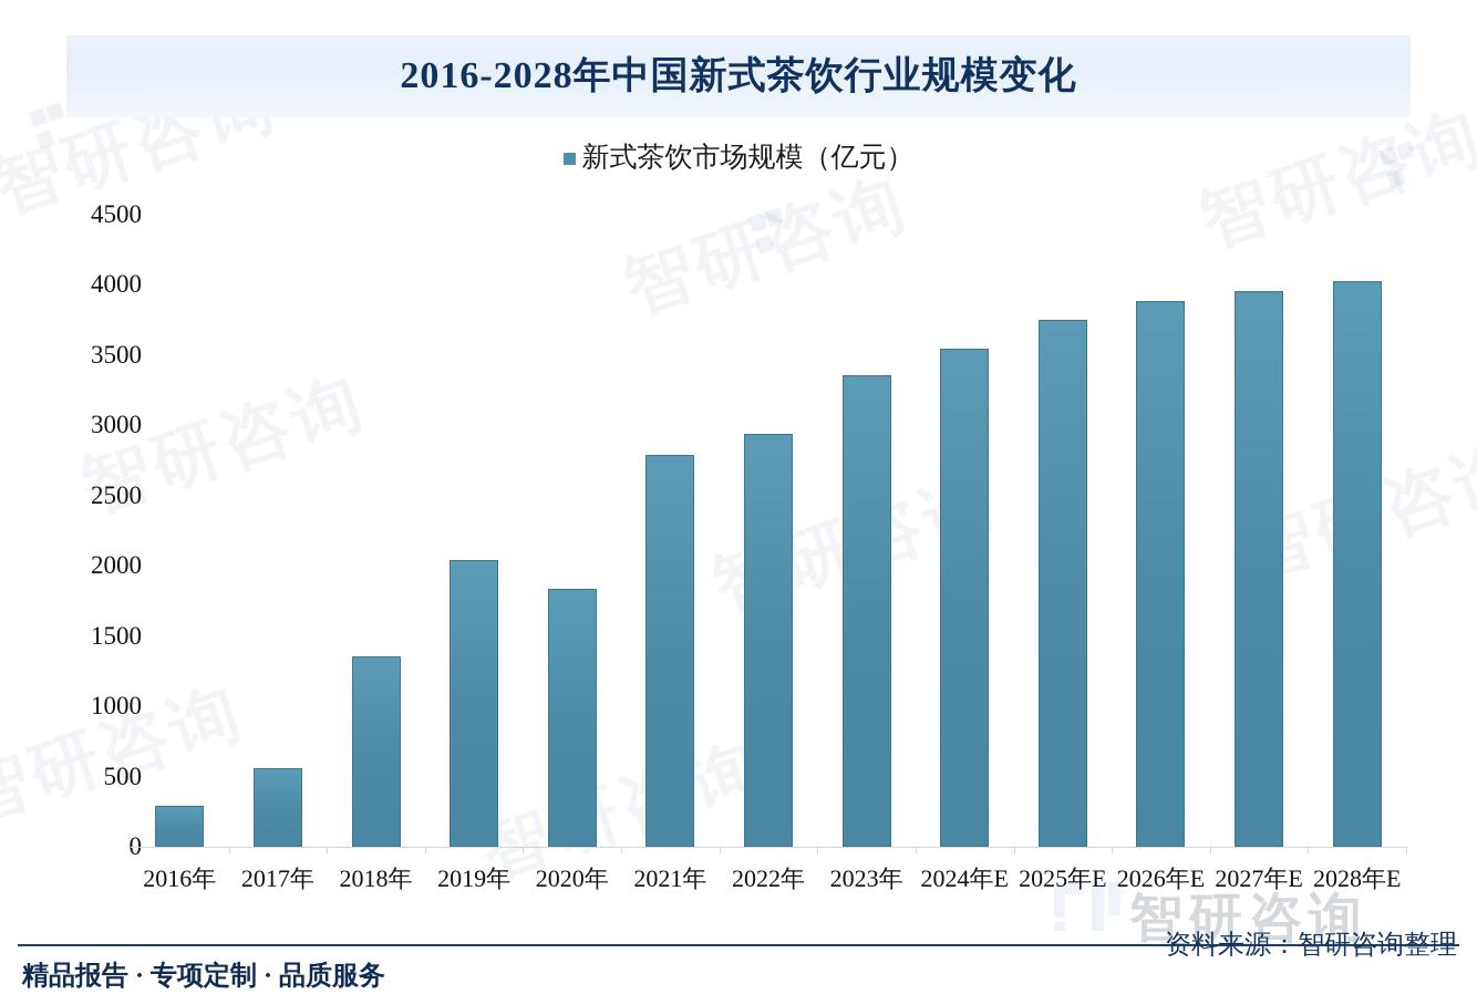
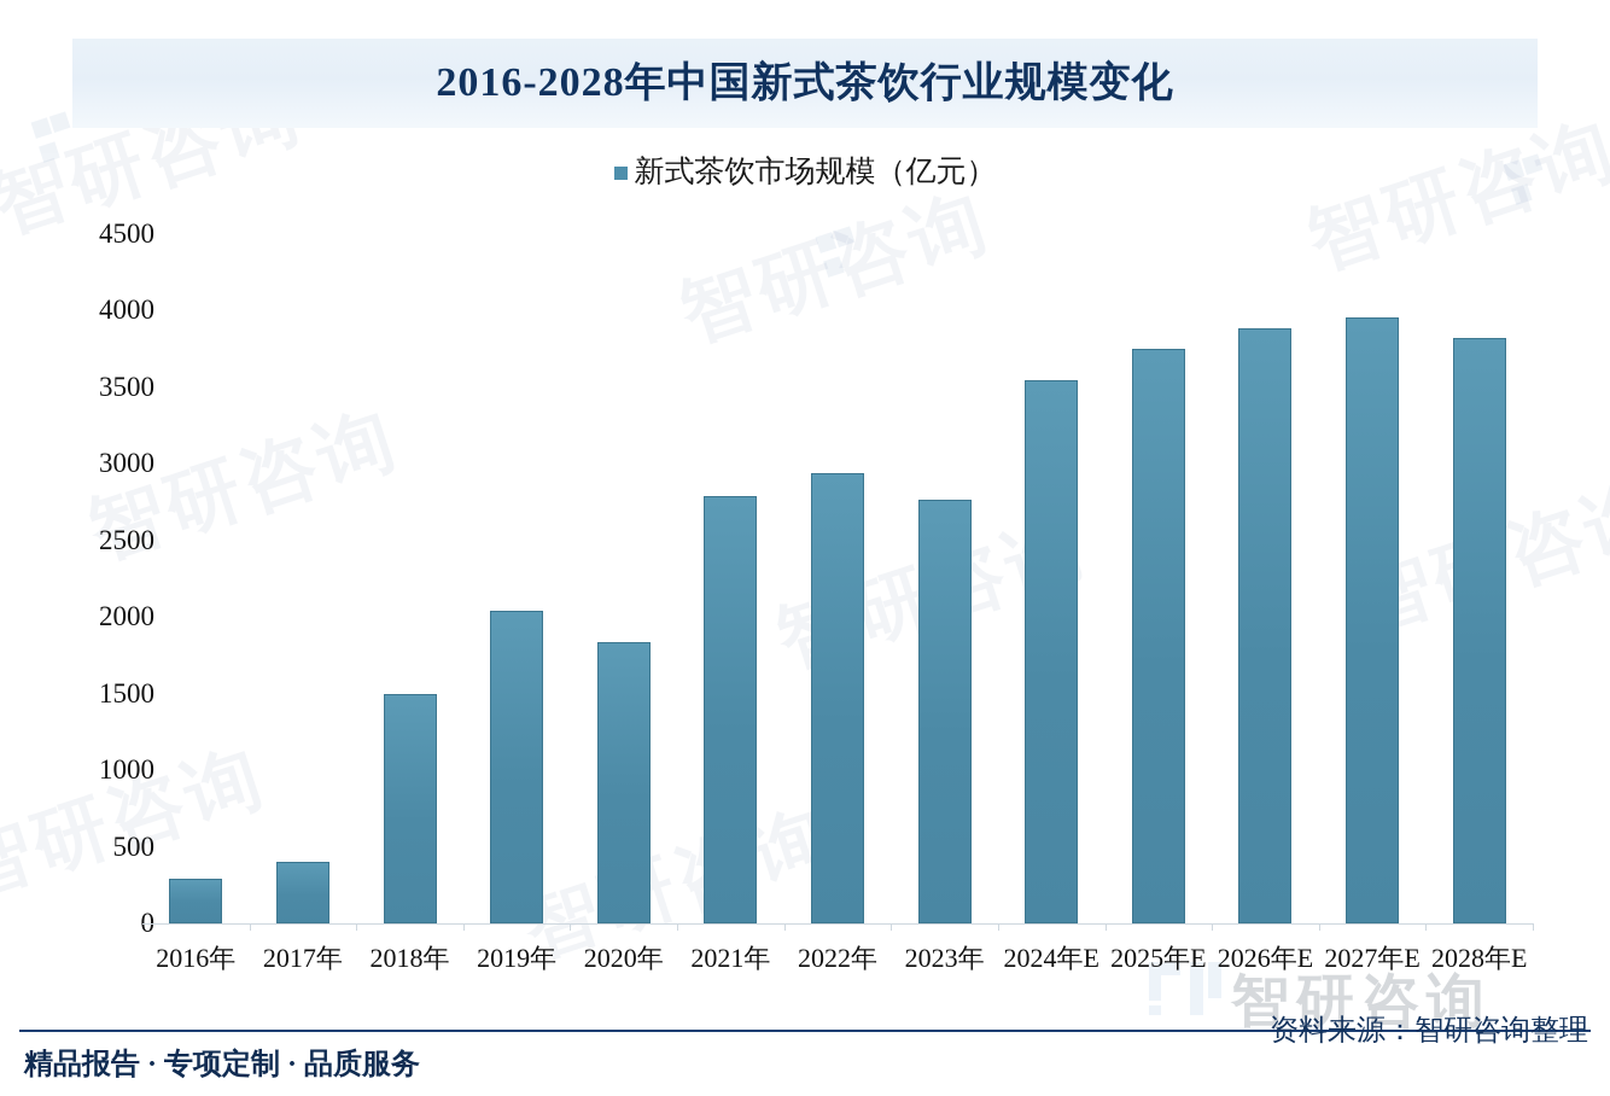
2017年: 560 -> 400
2018年: 1360 -> 1500
2023年: 3360 -> 2770
2028年E: 4020 -> 3820
